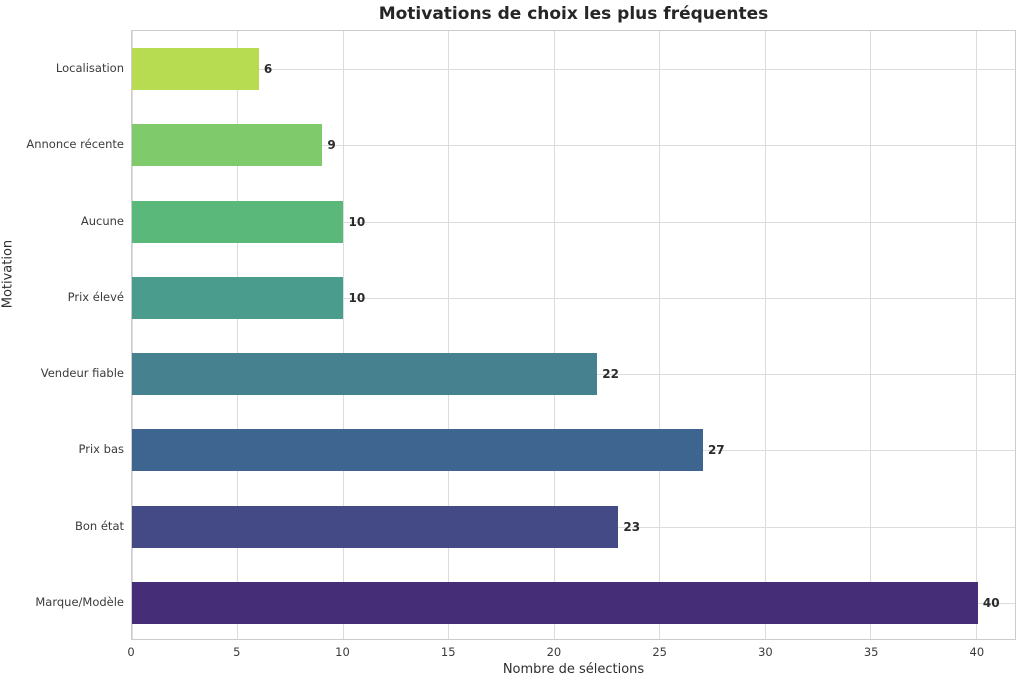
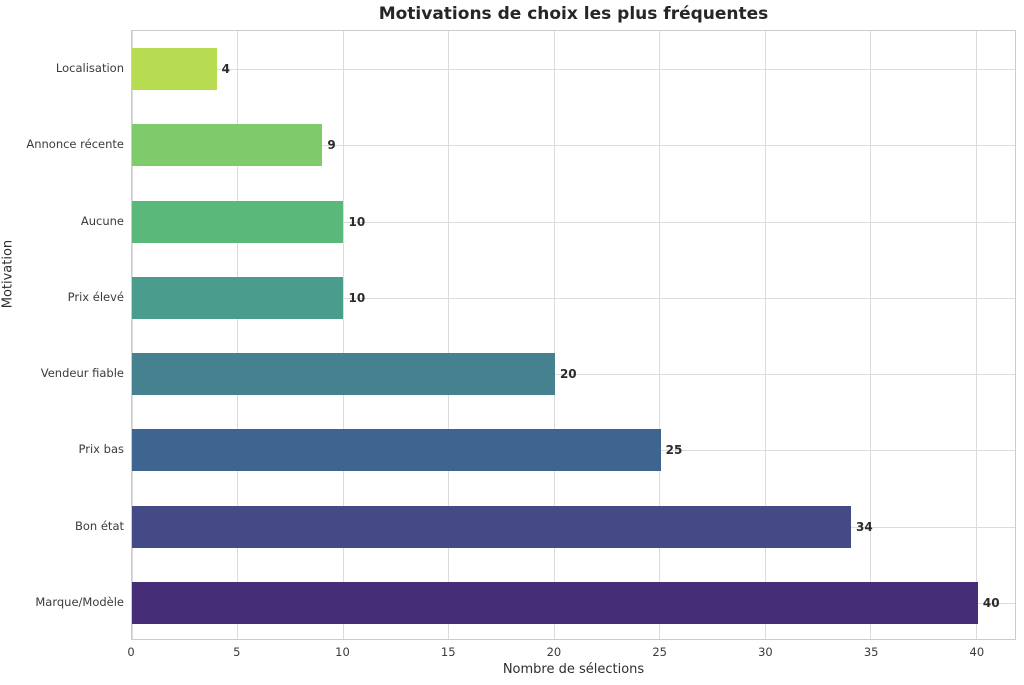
Localisation: 6 -> 4
Vendeur fiable: 22 -> 20
Prix bas: 27 -> 25
Bon état: 23 -> 34
